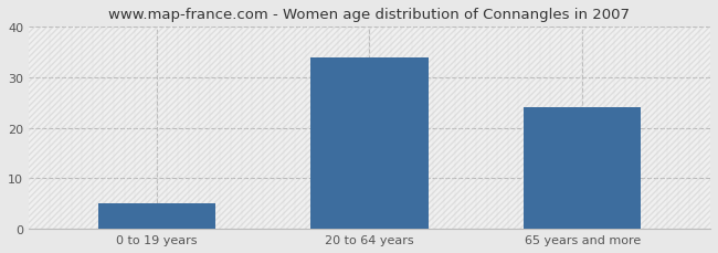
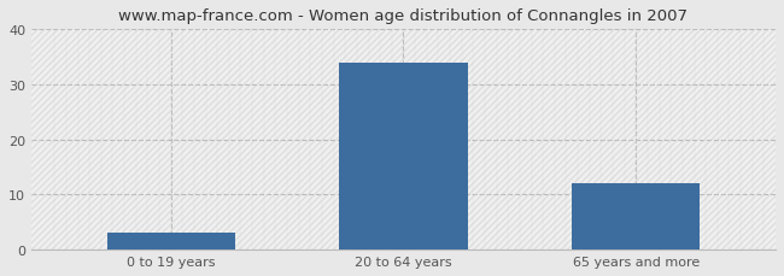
0 to 19 years: 5 -> 3
65 years and more: 24 -> 12
